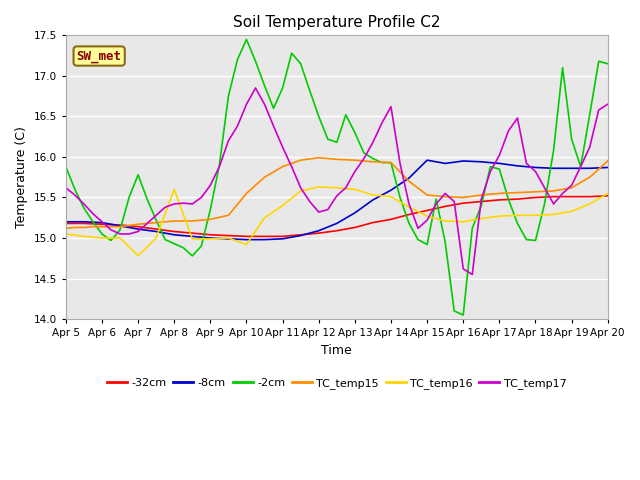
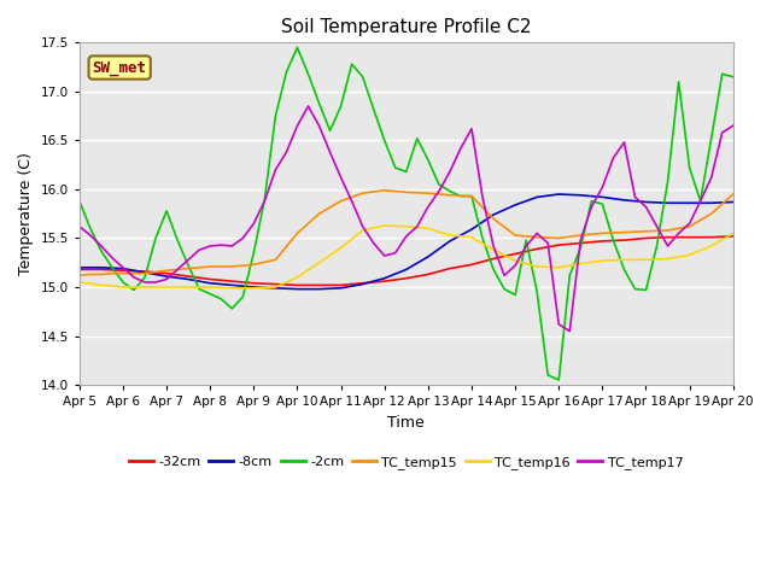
TC_temp16/Apr 7: 14.78 -> 15.00
TC_temp16/Apr 8: 15.60 -> 15.00
TC_temp16/Apr 10: 14.92 -> 15.10
-8cm/Apr 15: 15.96 -> 15.84
